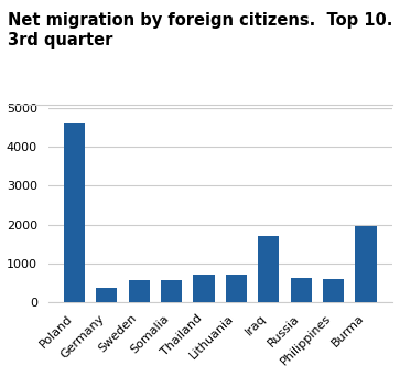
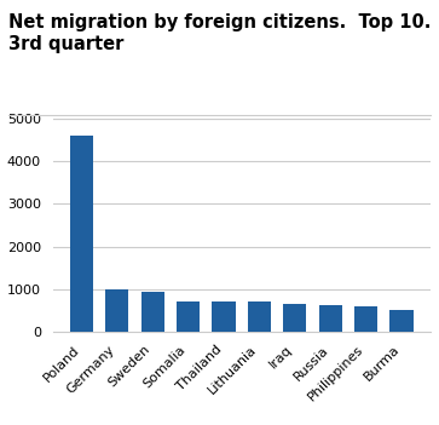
Germany: 350 -> 1000
Sweden: 550 -> 930
Somalia: 550 -> 720
Iraq: 1700 -> 640
Burma: 1950 -> 500
